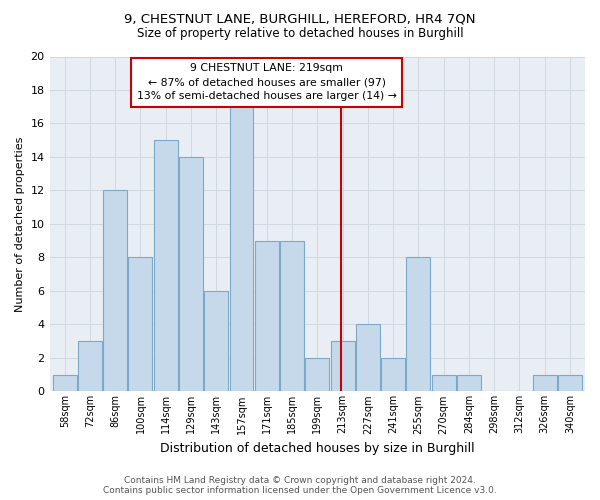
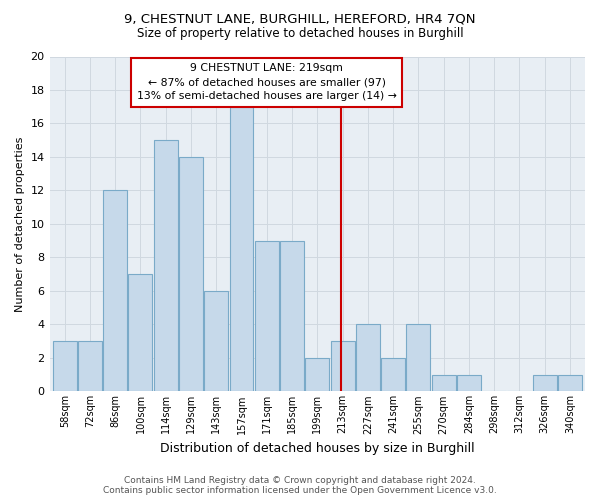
58sqm: 1 -> 3
100sqm: 8 -> 7
255sqm: 8 -> 4
